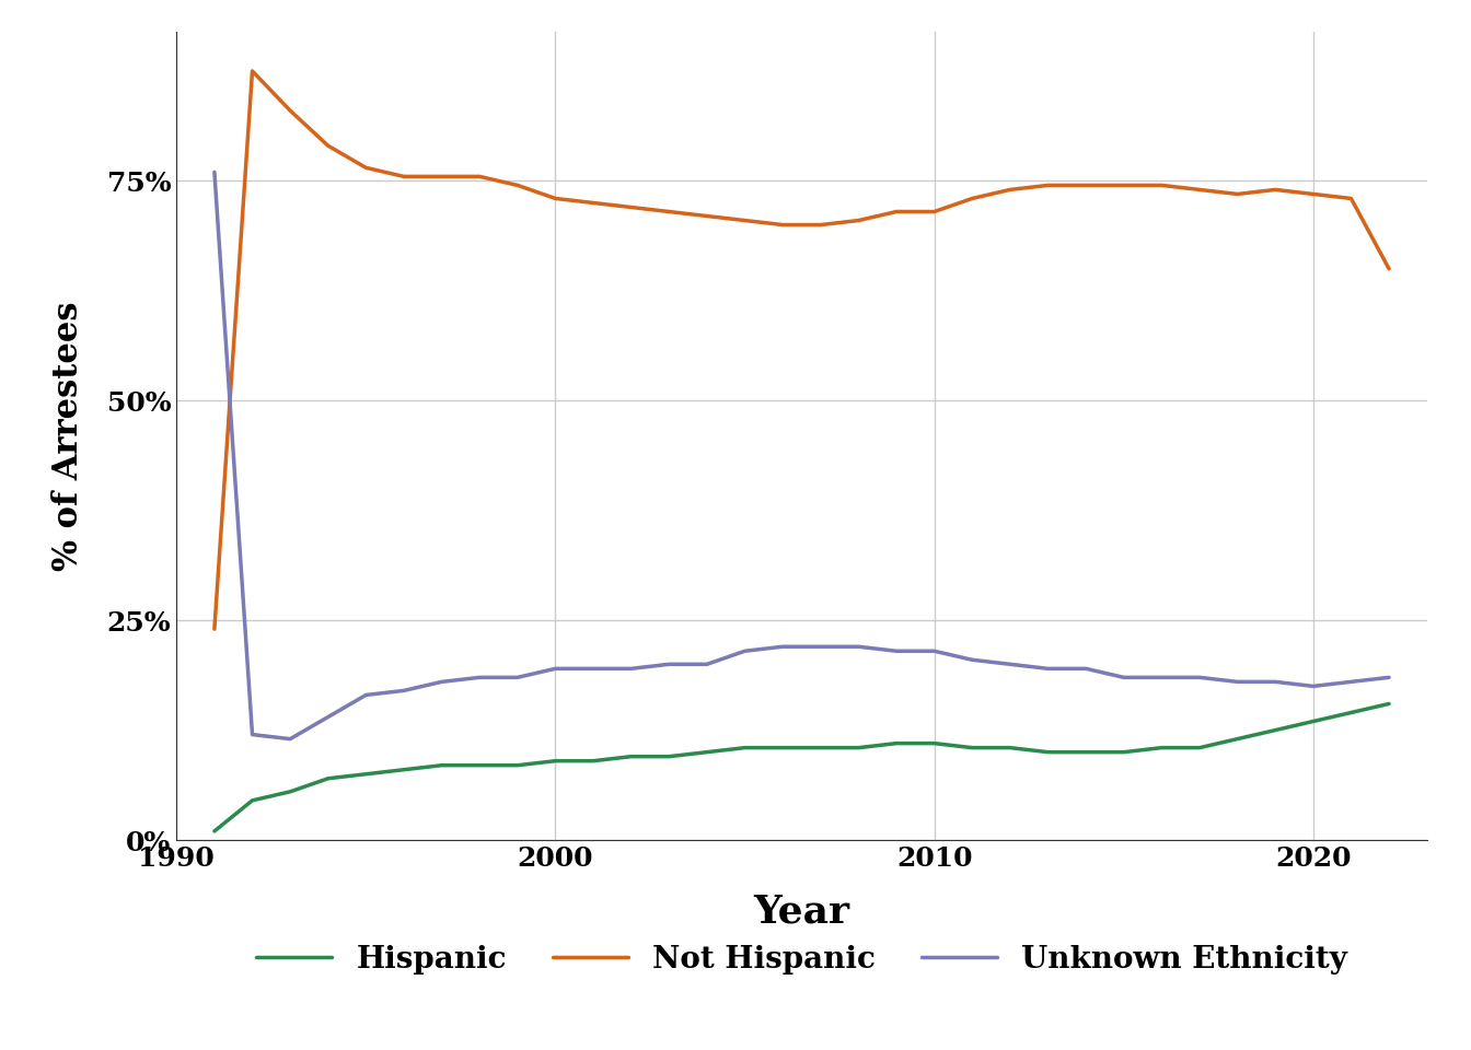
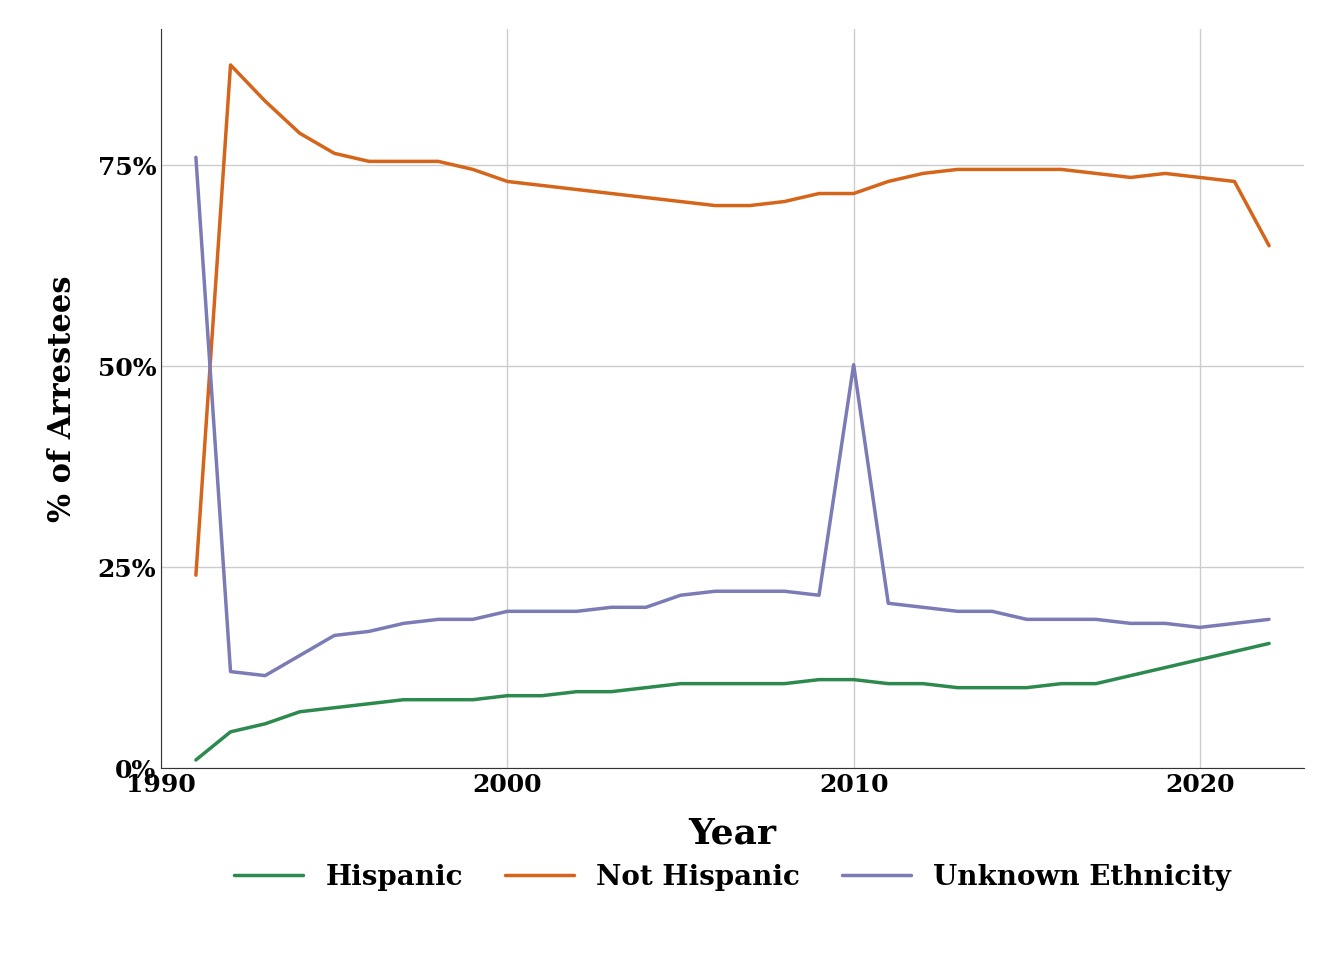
Unknown Ethnicity/2010: 21.5% -> 50.2%
